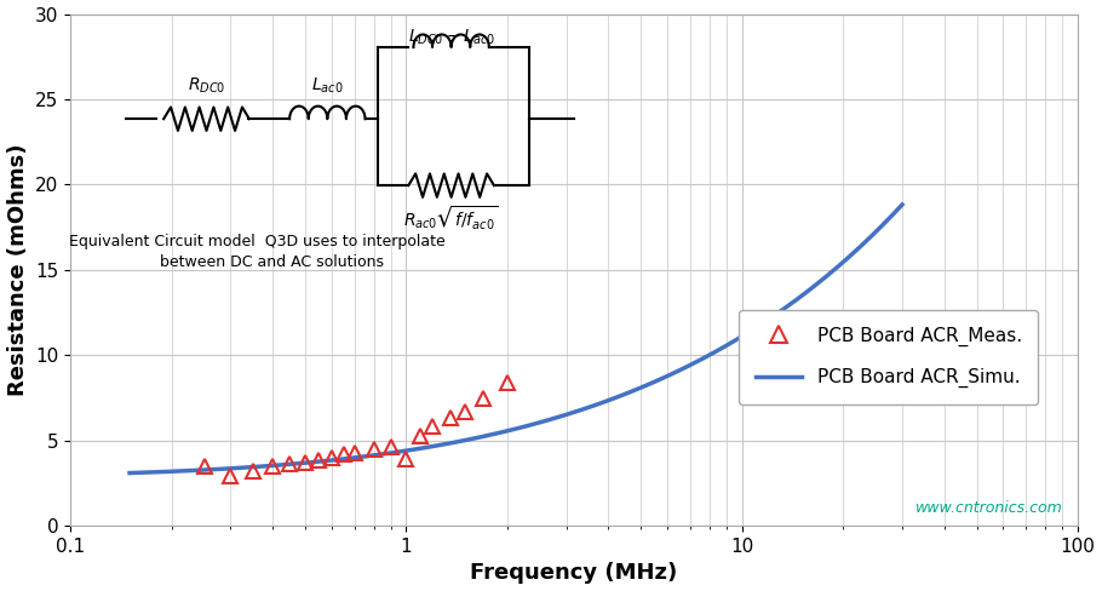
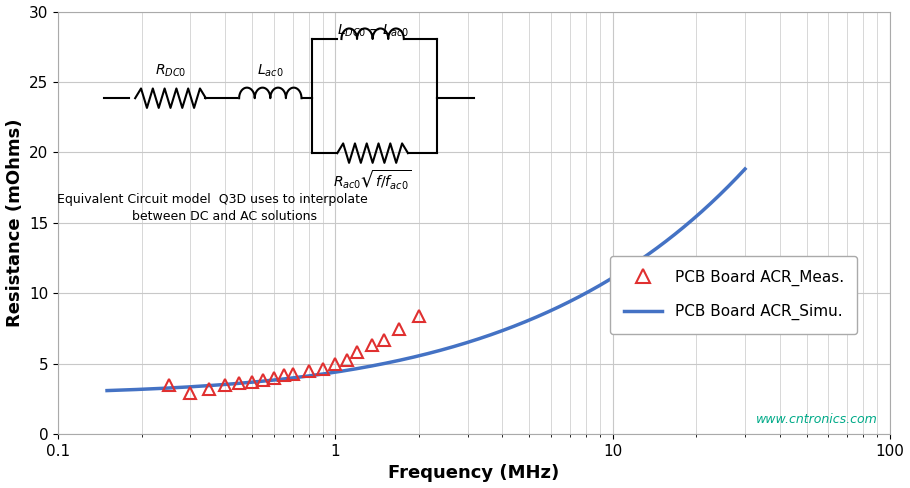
PCB Board ACR_Meas./1: 3.9 -> 5.0
